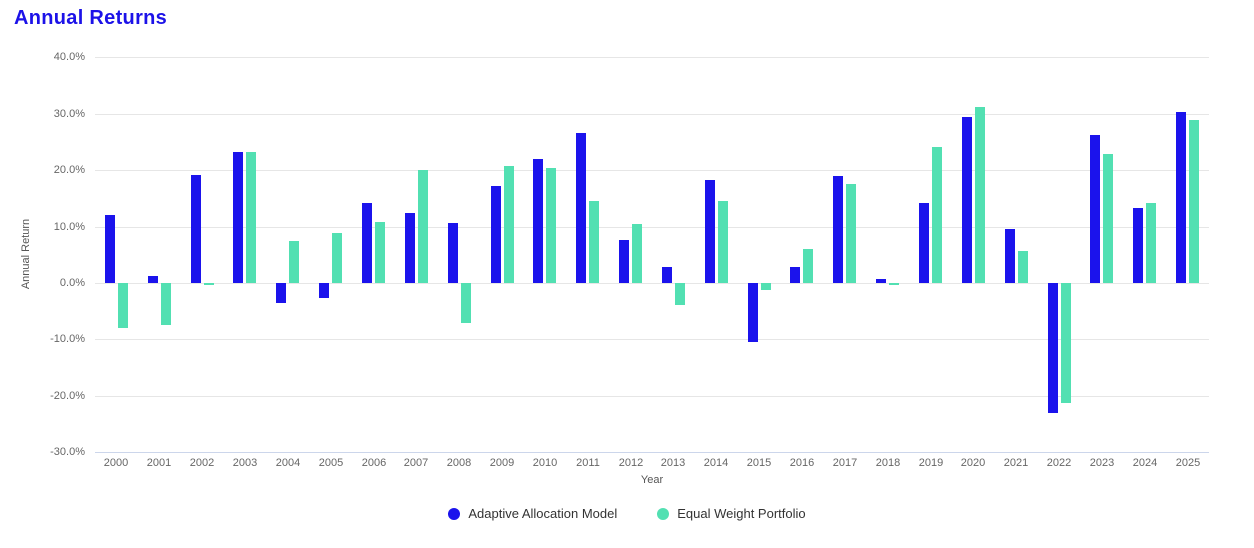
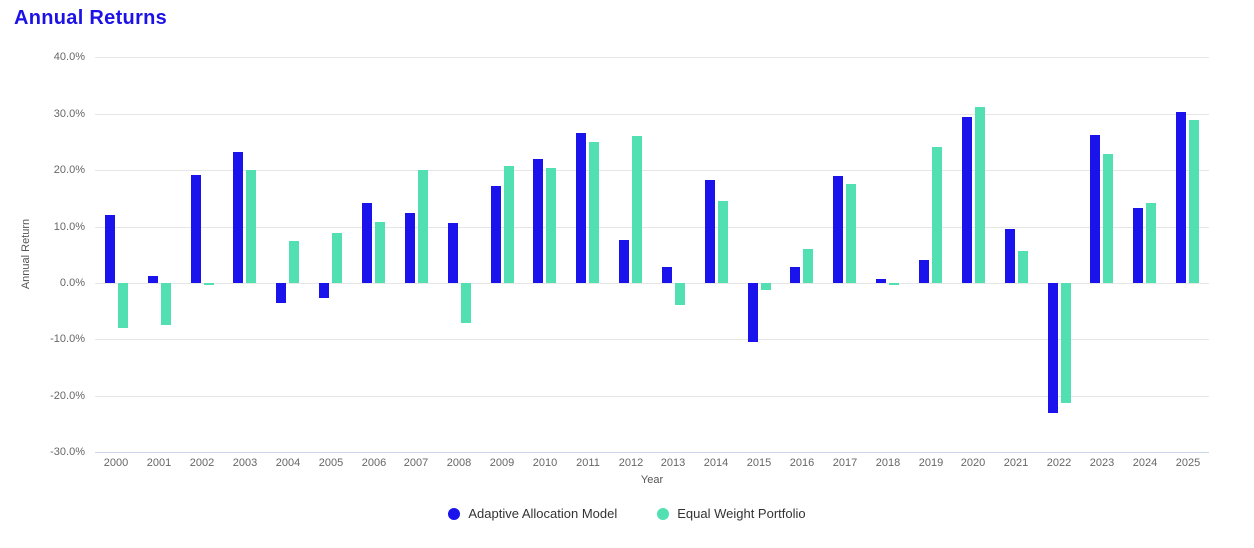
Equal Weight Portfolio/2003: 23% -> 20%
Equal Weight Portfolio/2011: 15% -> 25%
Equal Weight Portfolio/2012: 10% -> 26%
Adaptive Allocation Model/2019: 14% -> 4%
